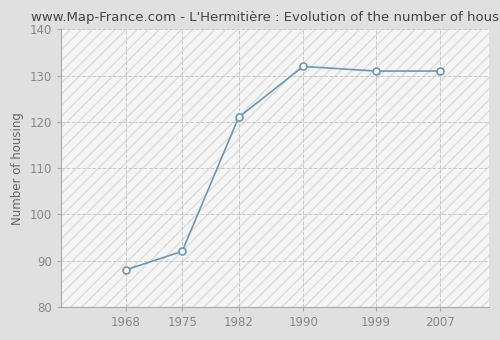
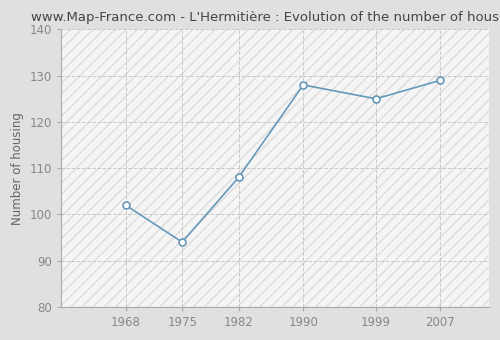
1968: 88 -> 102
1975: 92 -> 94
1982: 121 -> 108
1990: 132 -> 128
1999: 131 -> 125
2007: 131 -> 129
